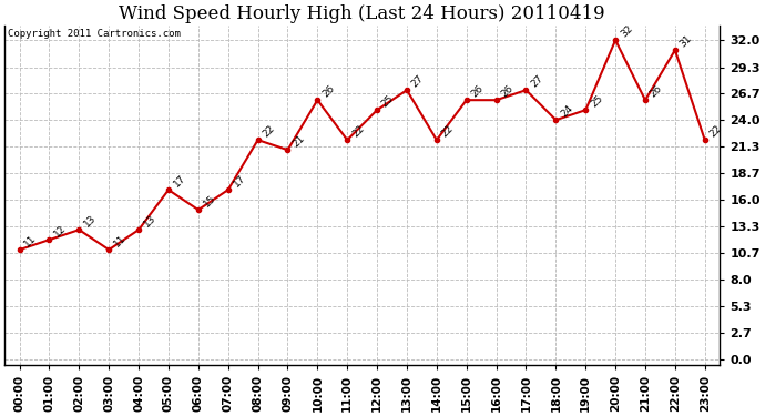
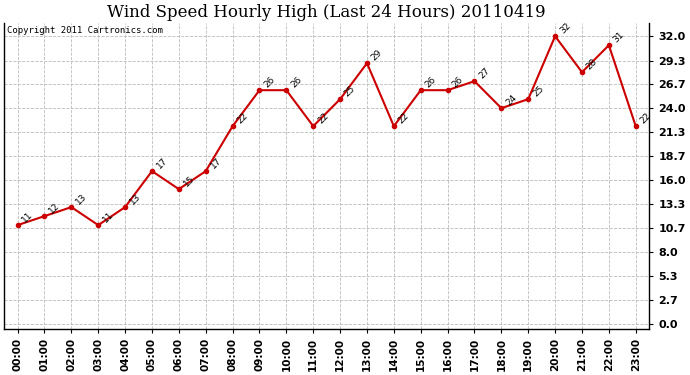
09:00: 21 -> 26
13:00: 27 -> 29
21:00: 26 -> 28
